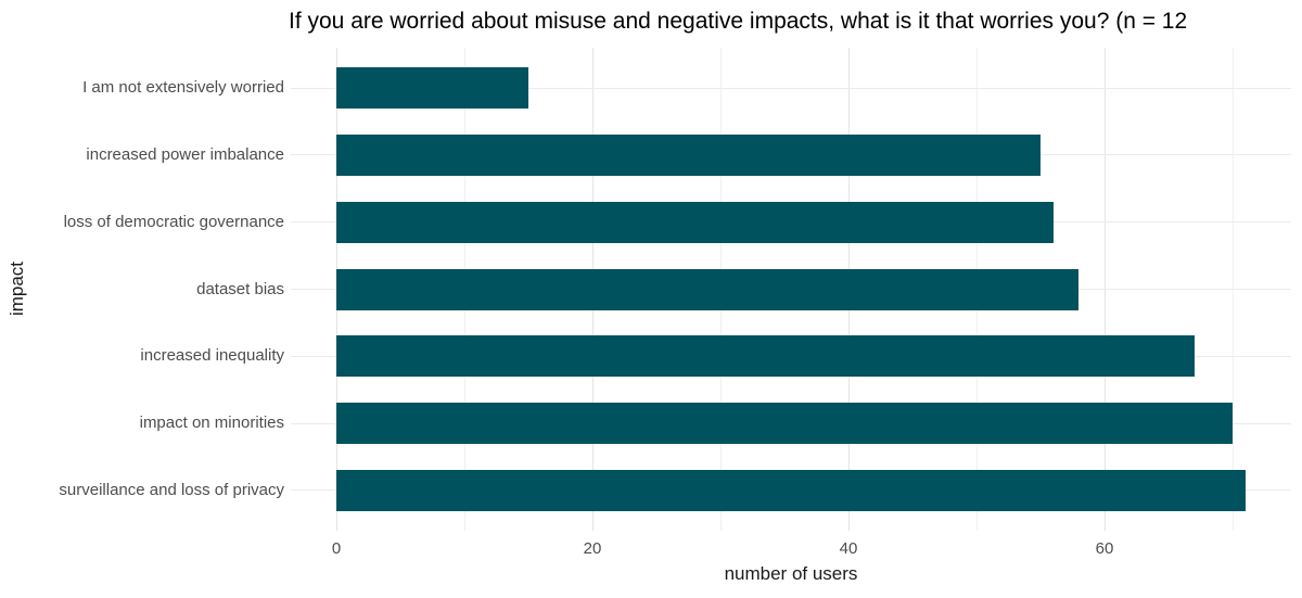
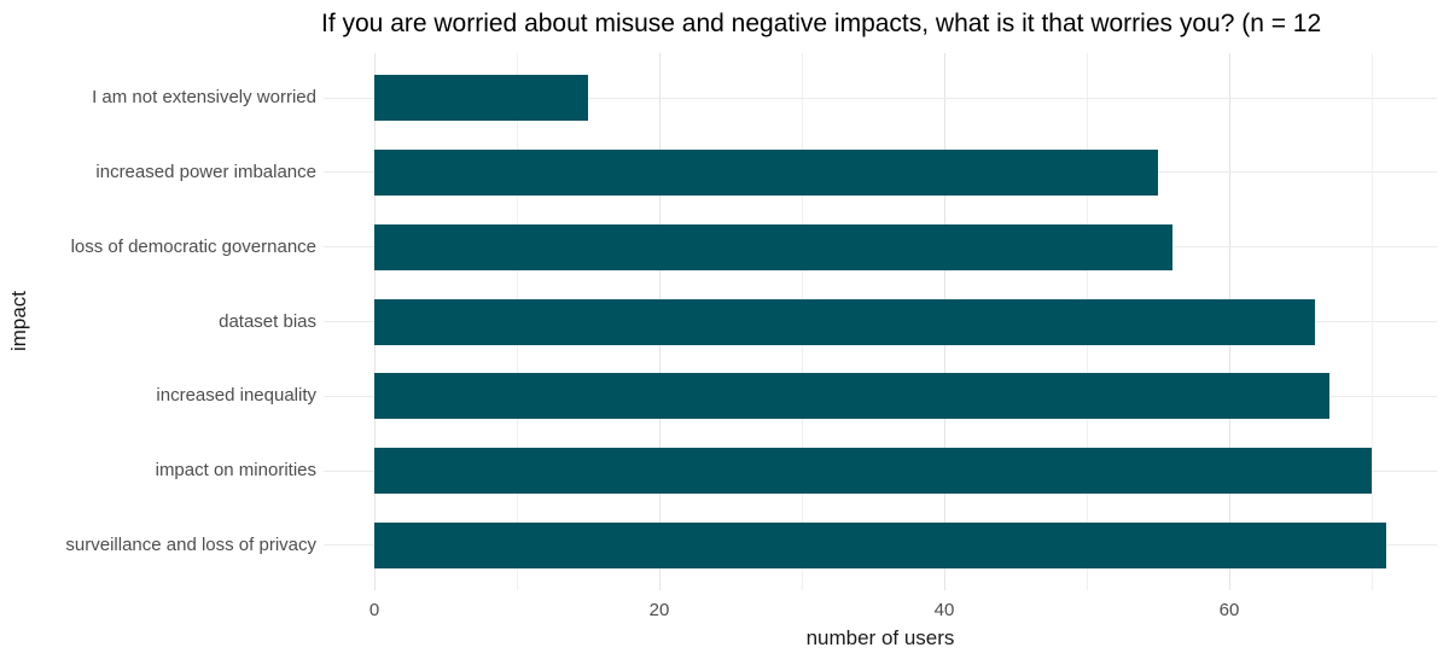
dataset bias: 58 -> 66
